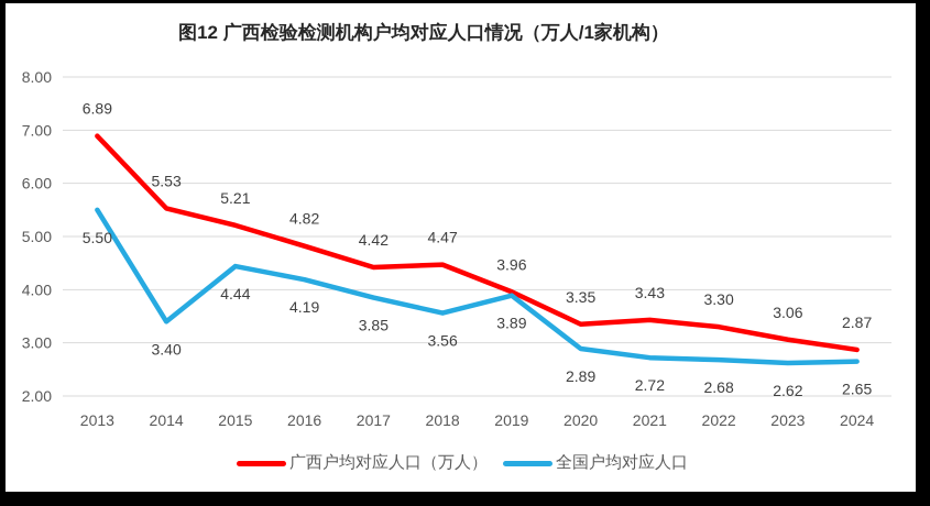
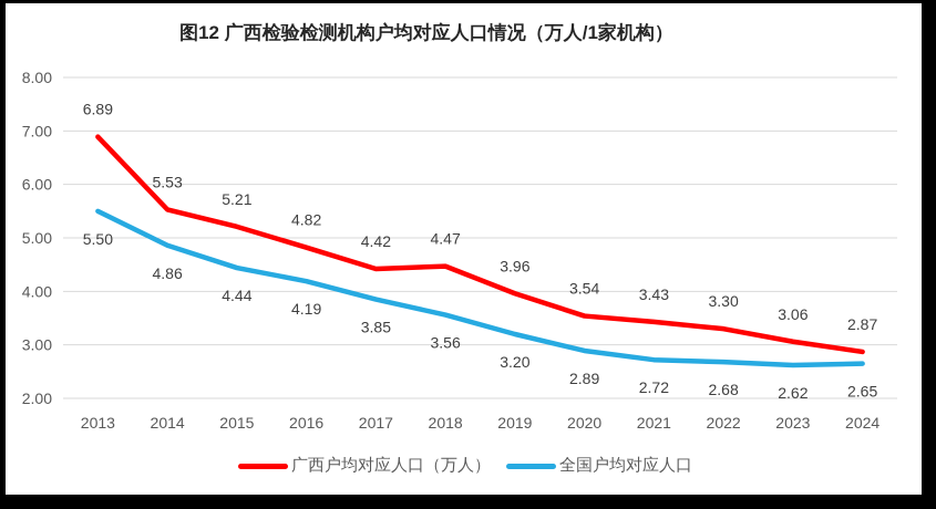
全国户均对应人口/2014: 3.40 -> 4.86
全国户均对应人口/2019: 3.89 -> 3.20
广西户均对应人口（万人）/2020: 3.35 -> 3.54
